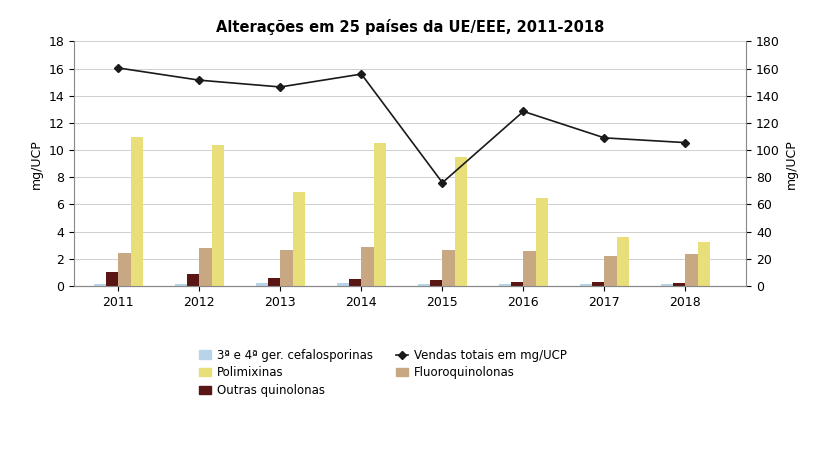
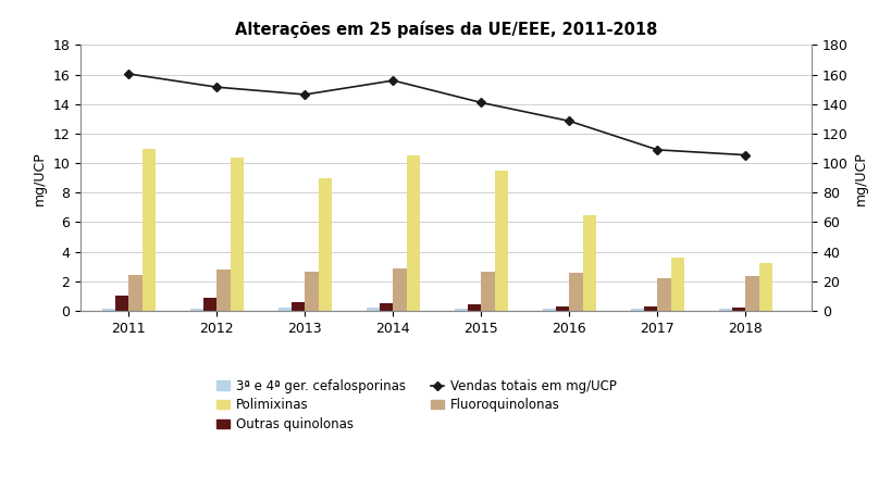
Polimixinas/2013: 6.9 -> 9.0
Vendas totais em mg/UCP/2015: 76 -> 141
